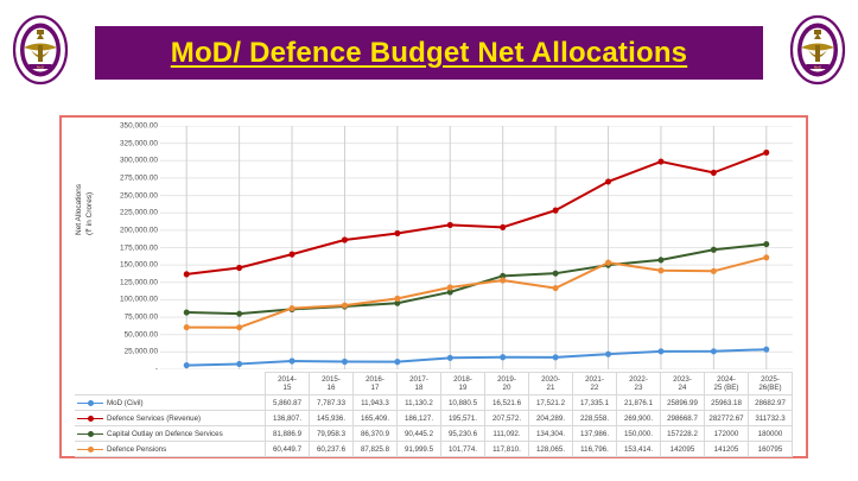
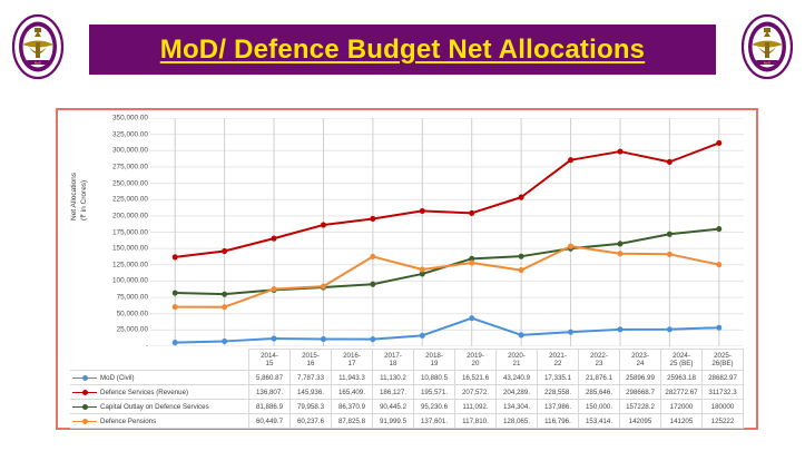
Defence Pensions/2018-19: 101,774 -> 137,601
MoD (Civil)/2020-21: 17,521.2 -> 43,240.9
Defence Services (Revenue)/2022-23: 269,900 -> 285,646
Defence Pensions/2025-26(BE): 160795 -> 125222
